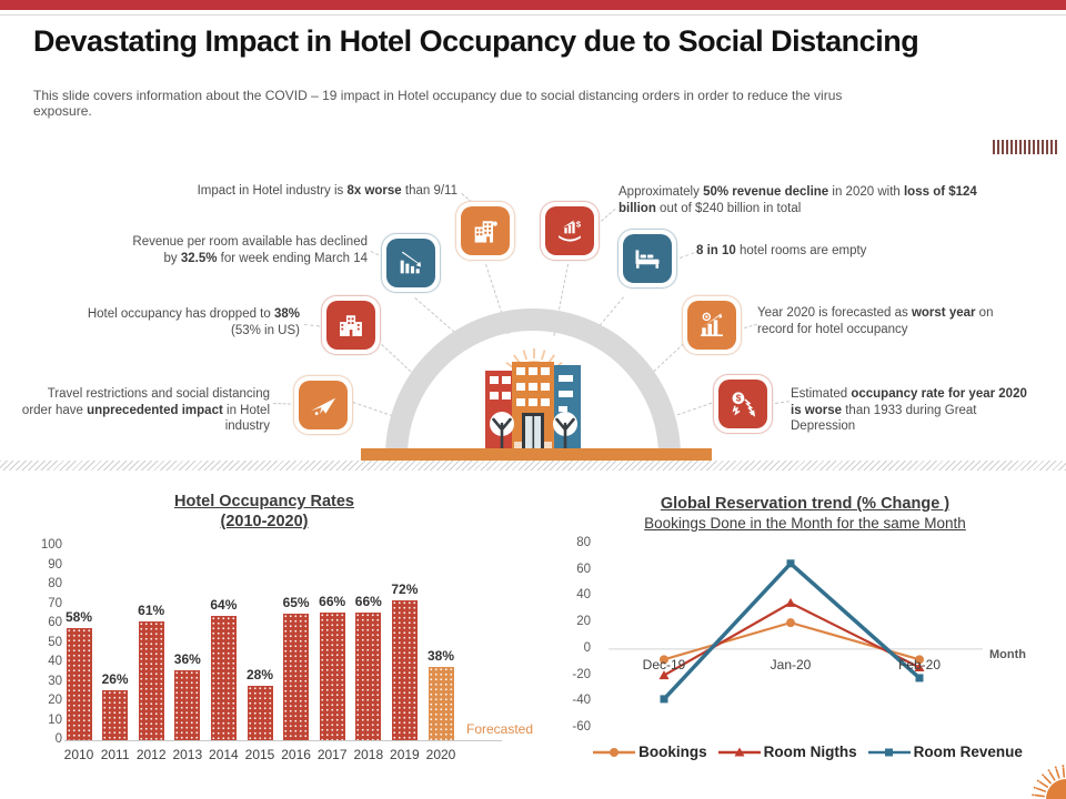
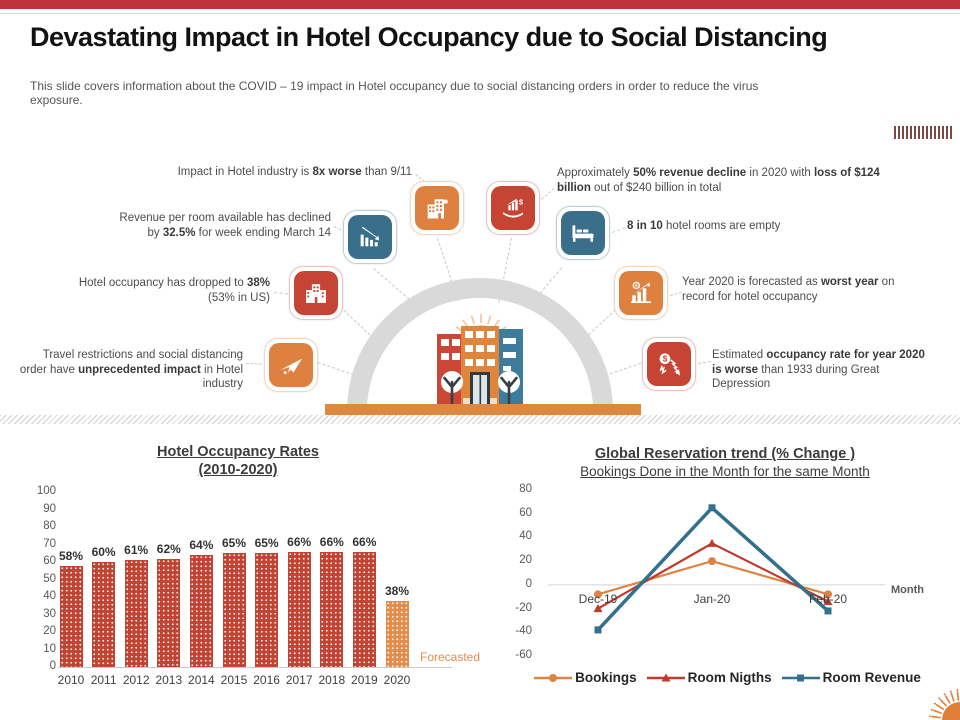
Hotel Occupancy Rates/2011: 26% -> 60%
Hotel Occupancy Rates/2013: 36% -> 62%
Hotel Occupancy Rates/2015: 28% -> 65%
Hotel Occupancy Rates/2019: 72% -> 66%
